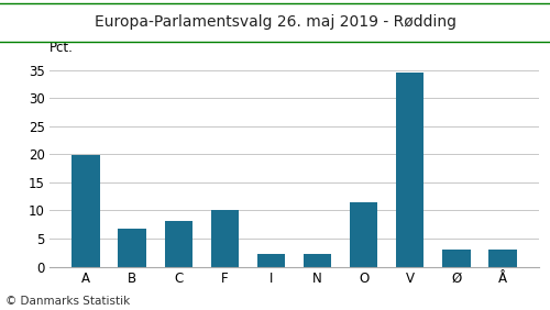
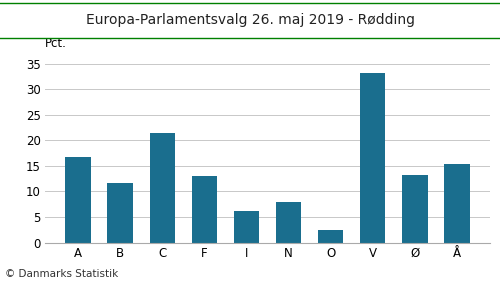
A: 19.8 -> 16.8
B: 6.8 -> 11.6
C: 8.1 -> 21.4
F: 10.1 -> 13.0
I: 2.3 -> 6.2
N: 2.3 -> 8.0
O: 11.5 -> 2.4
V: 34.5 -> 33.2
Ø: 3.0 -> 13.2
Å: 3.0 -> 15.4
